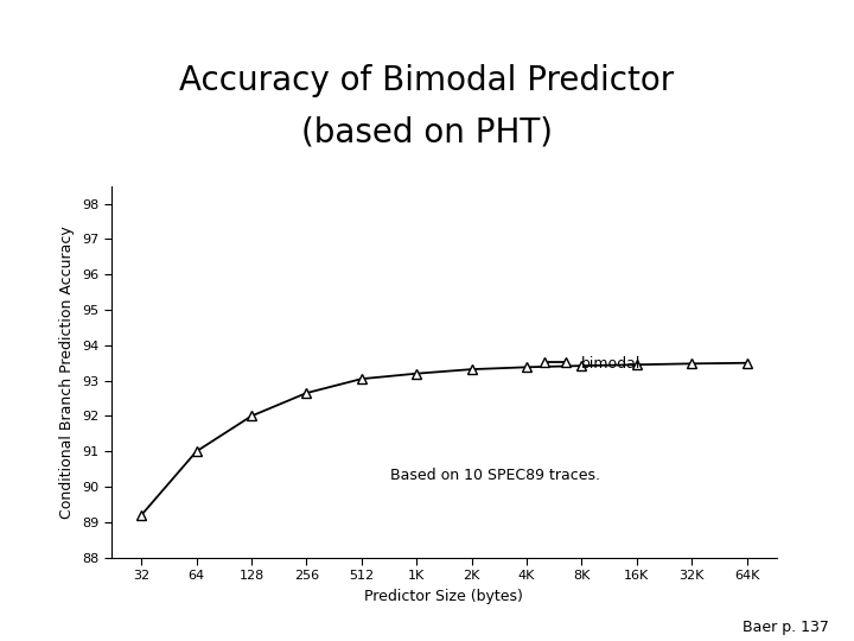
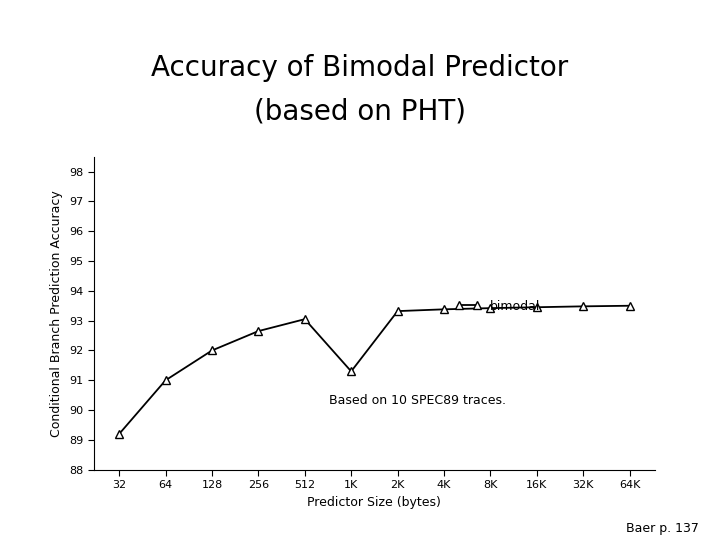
1K: 93.20 -> 91.30
